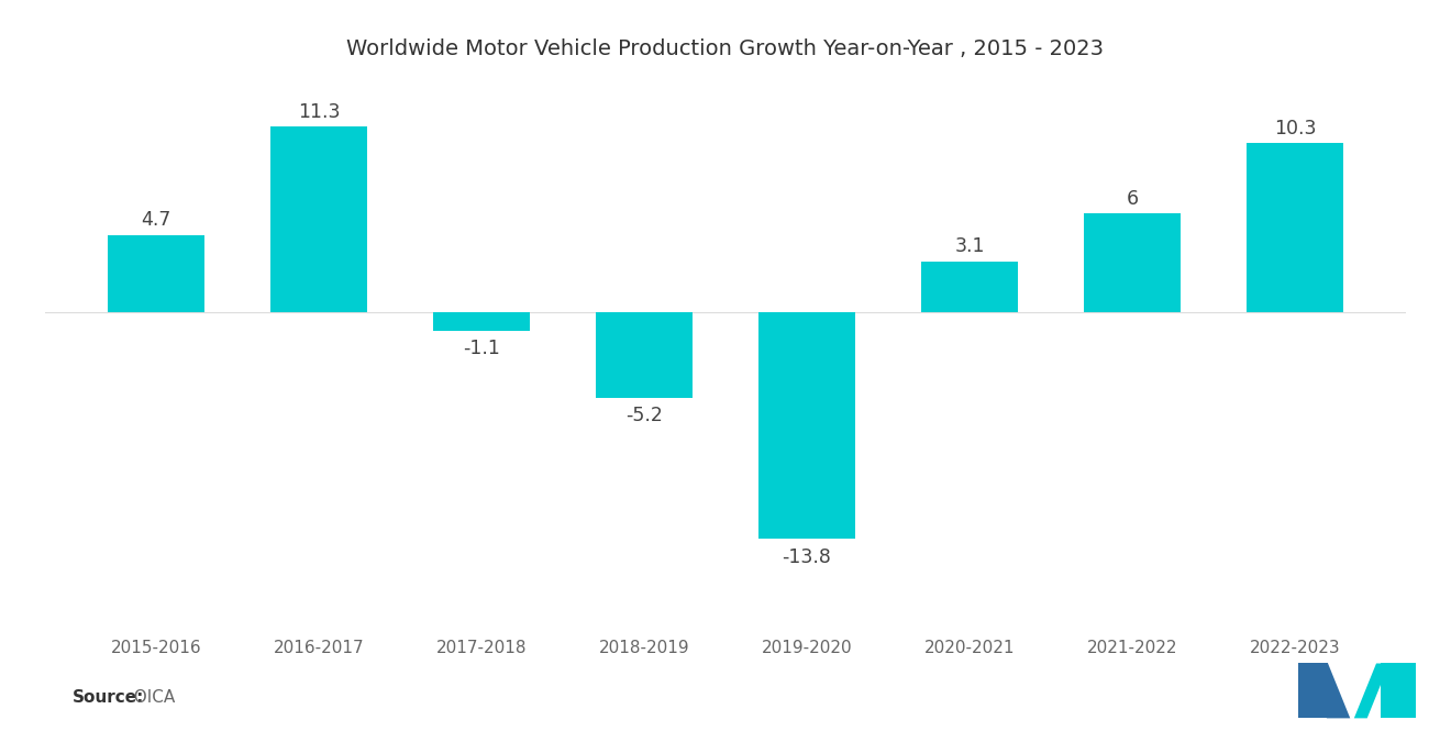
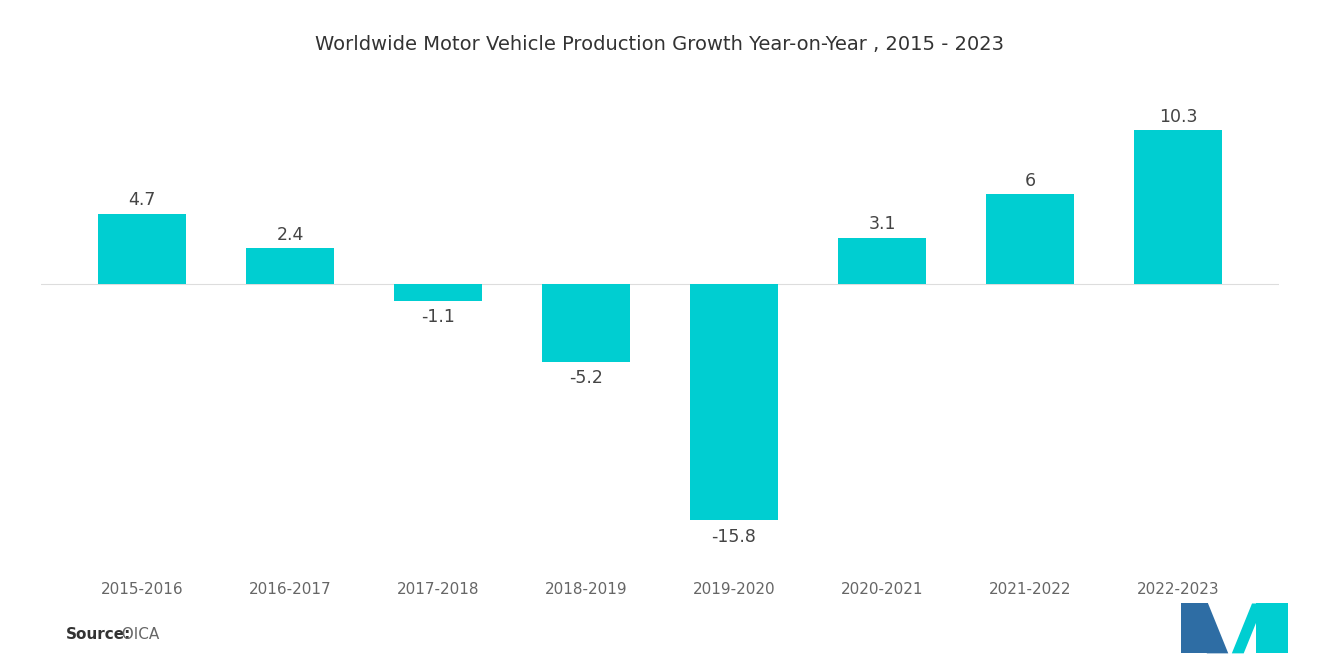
2016-2017: 11.3 -> 2.4
2019-2020: -13.8 -> -15.8
